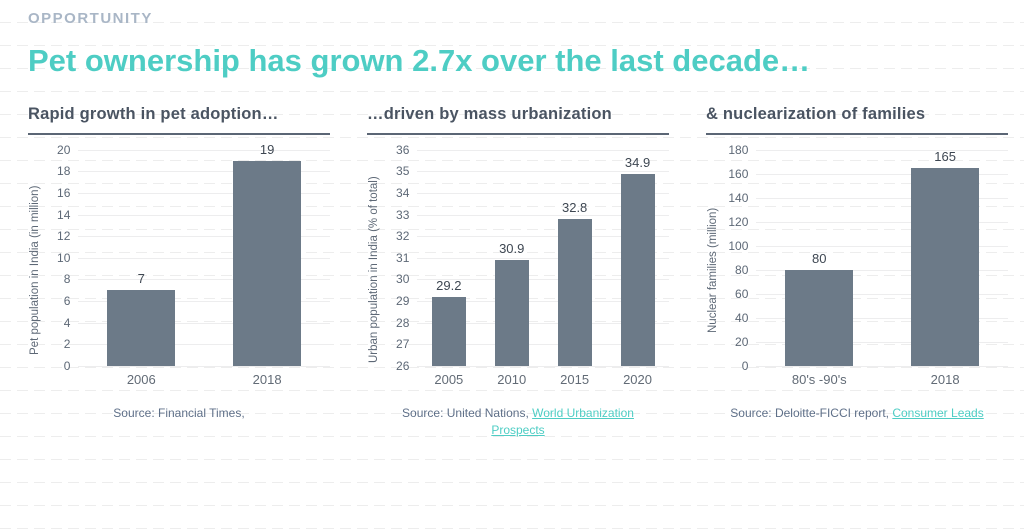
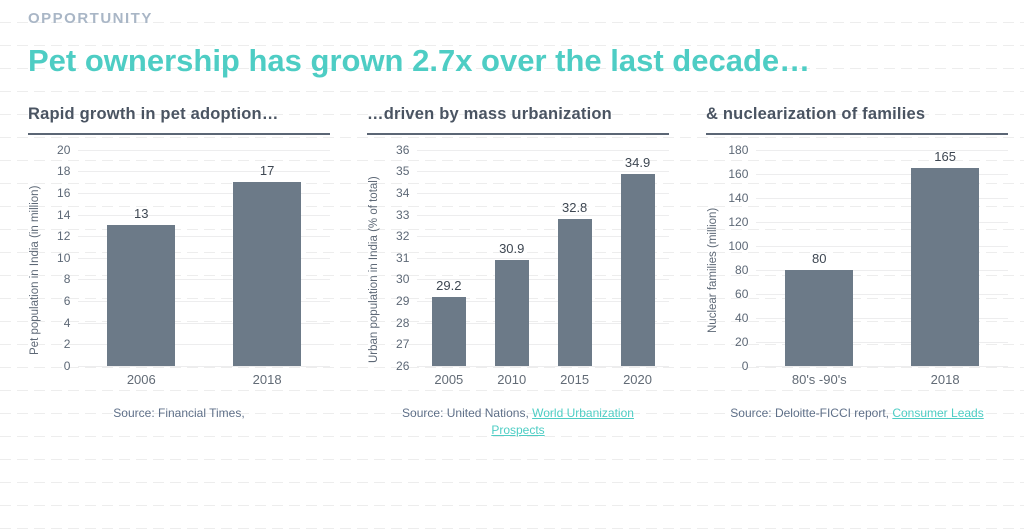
Rapid growth in pet adoption…/2006: 7 -> 13
Rapid growth in pet adoption…/2018: 19 -> 17
